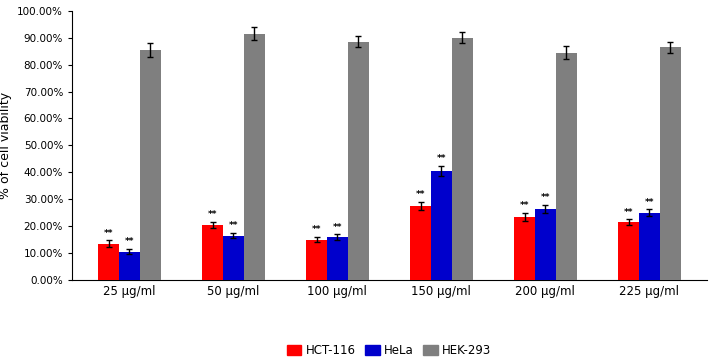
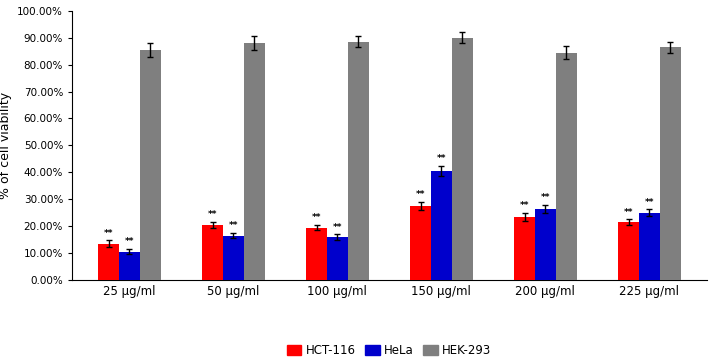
HEK-293/50 μg/ml: 91.5% -> 88.0%
HCT-116/100 μg/ml: 15.0% -> 19.5%
